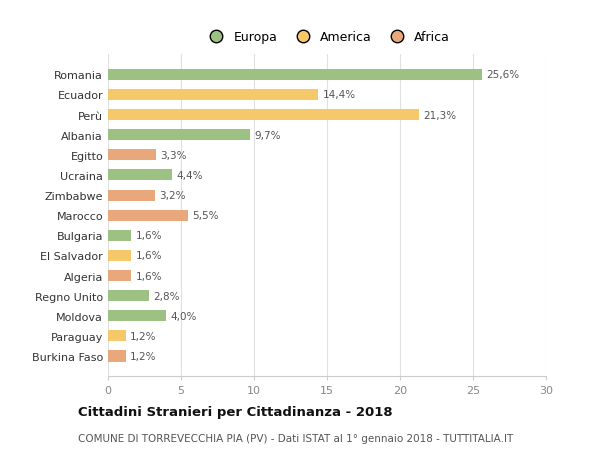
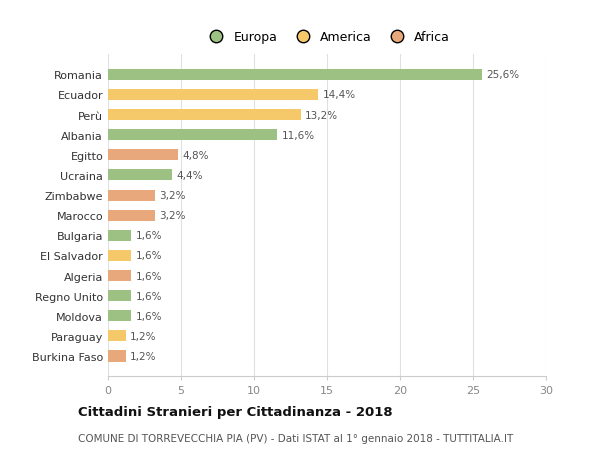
Perù: 21,3% -> 13,2%
Albania: 9,7% -> 11,6%
Egitto: 3,3% -> 4,8%
Marocco: 5,5% -> 3,2%
Regno Unito: 2,8% -> 1,6%
Moldova: 4,0% -> 1,6%
